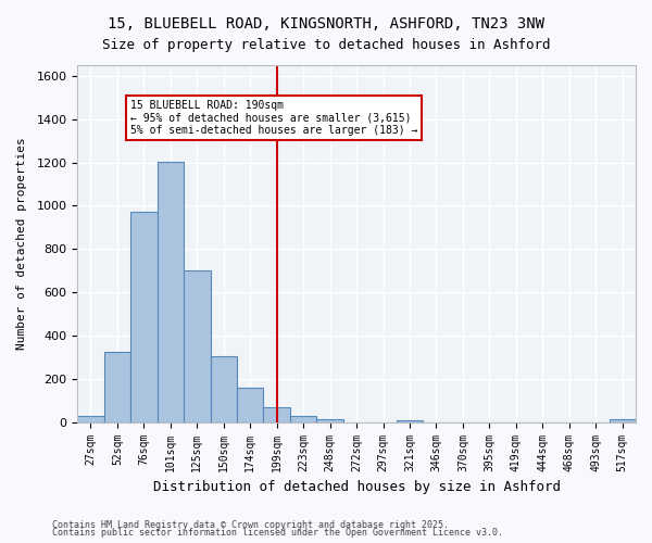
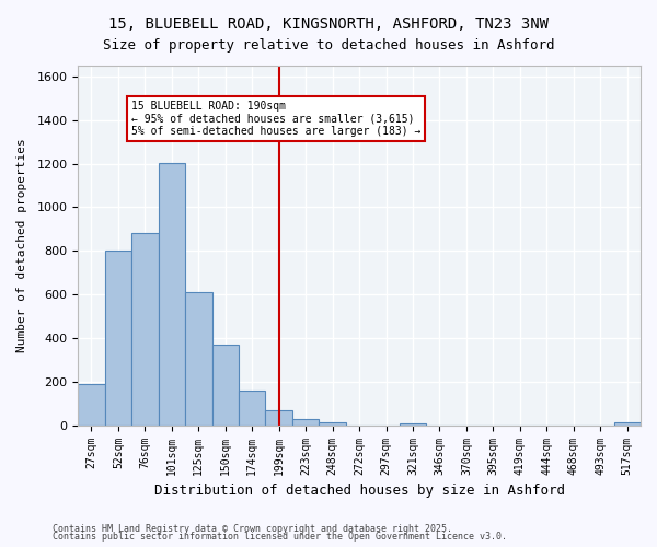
27sqm: 30 -> 190
52sqm: 320 -> 800
76sqm: 970 -> 880
125sqm: 700 -> 610
150sqm: 300 -> 370
